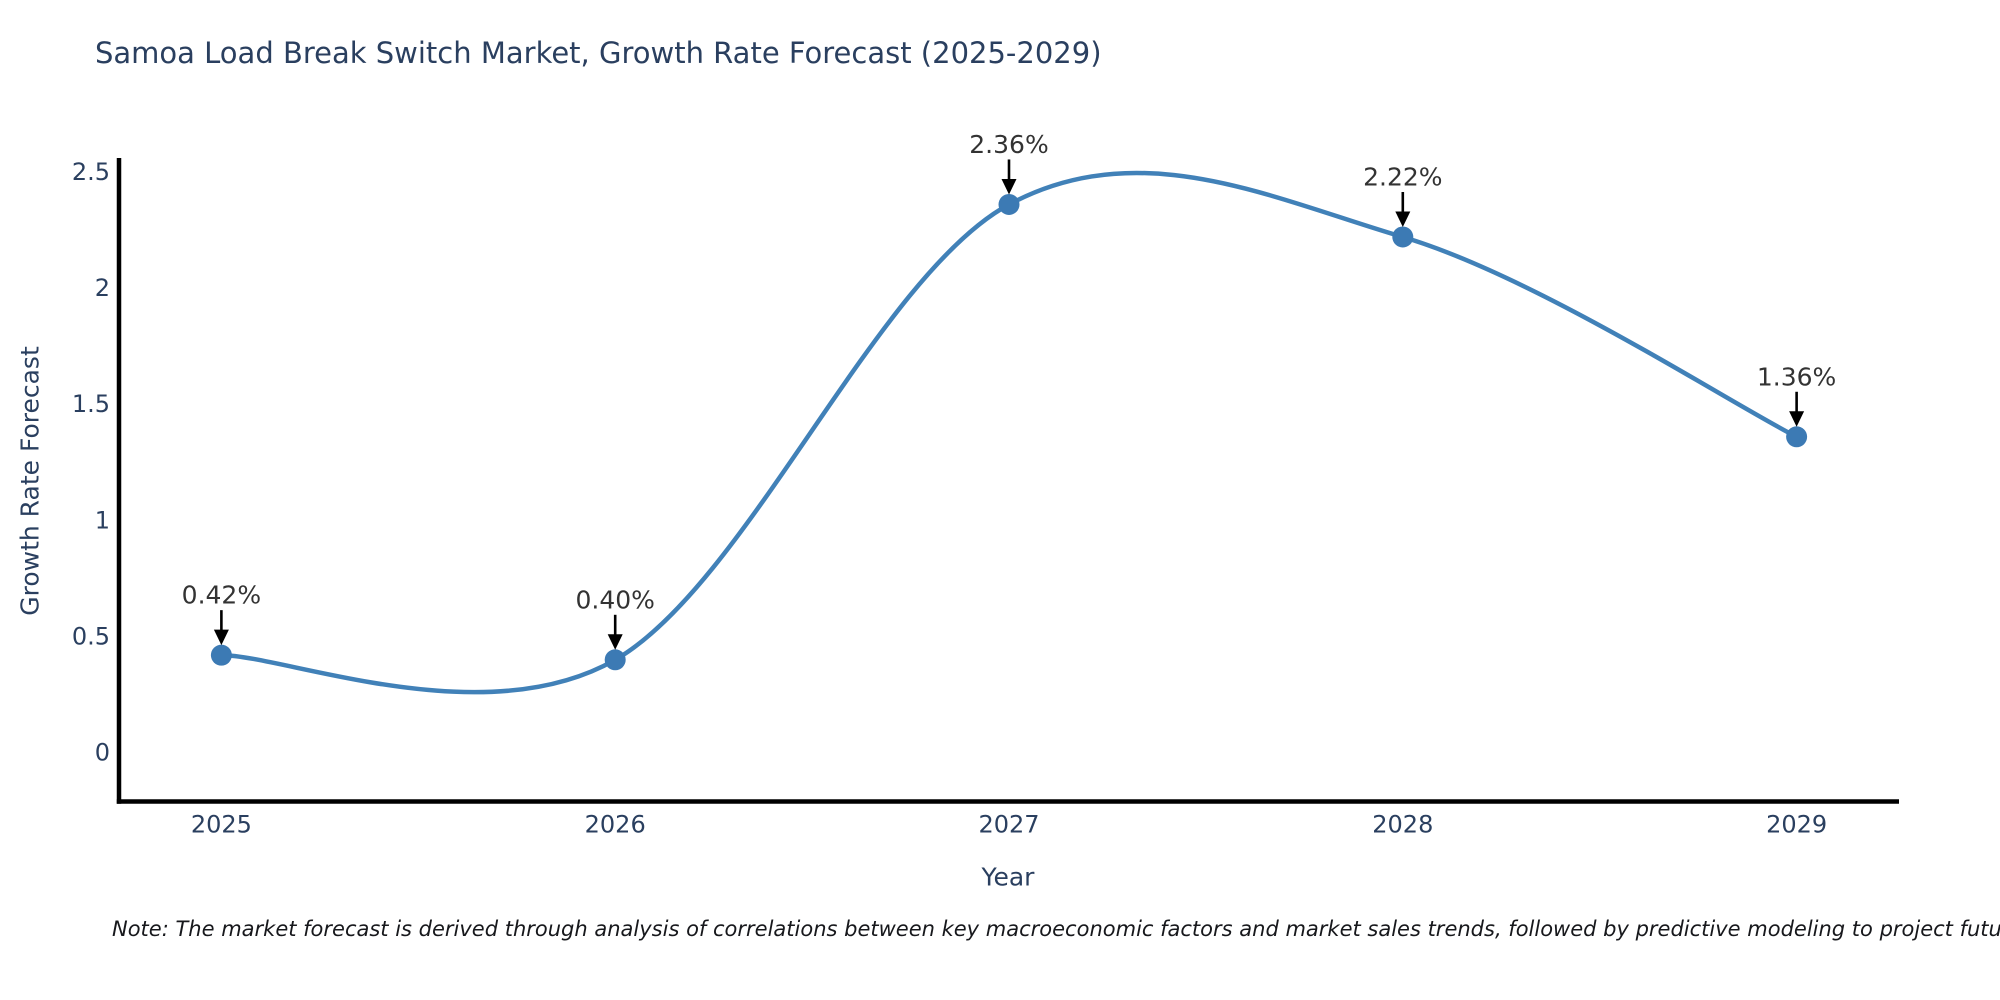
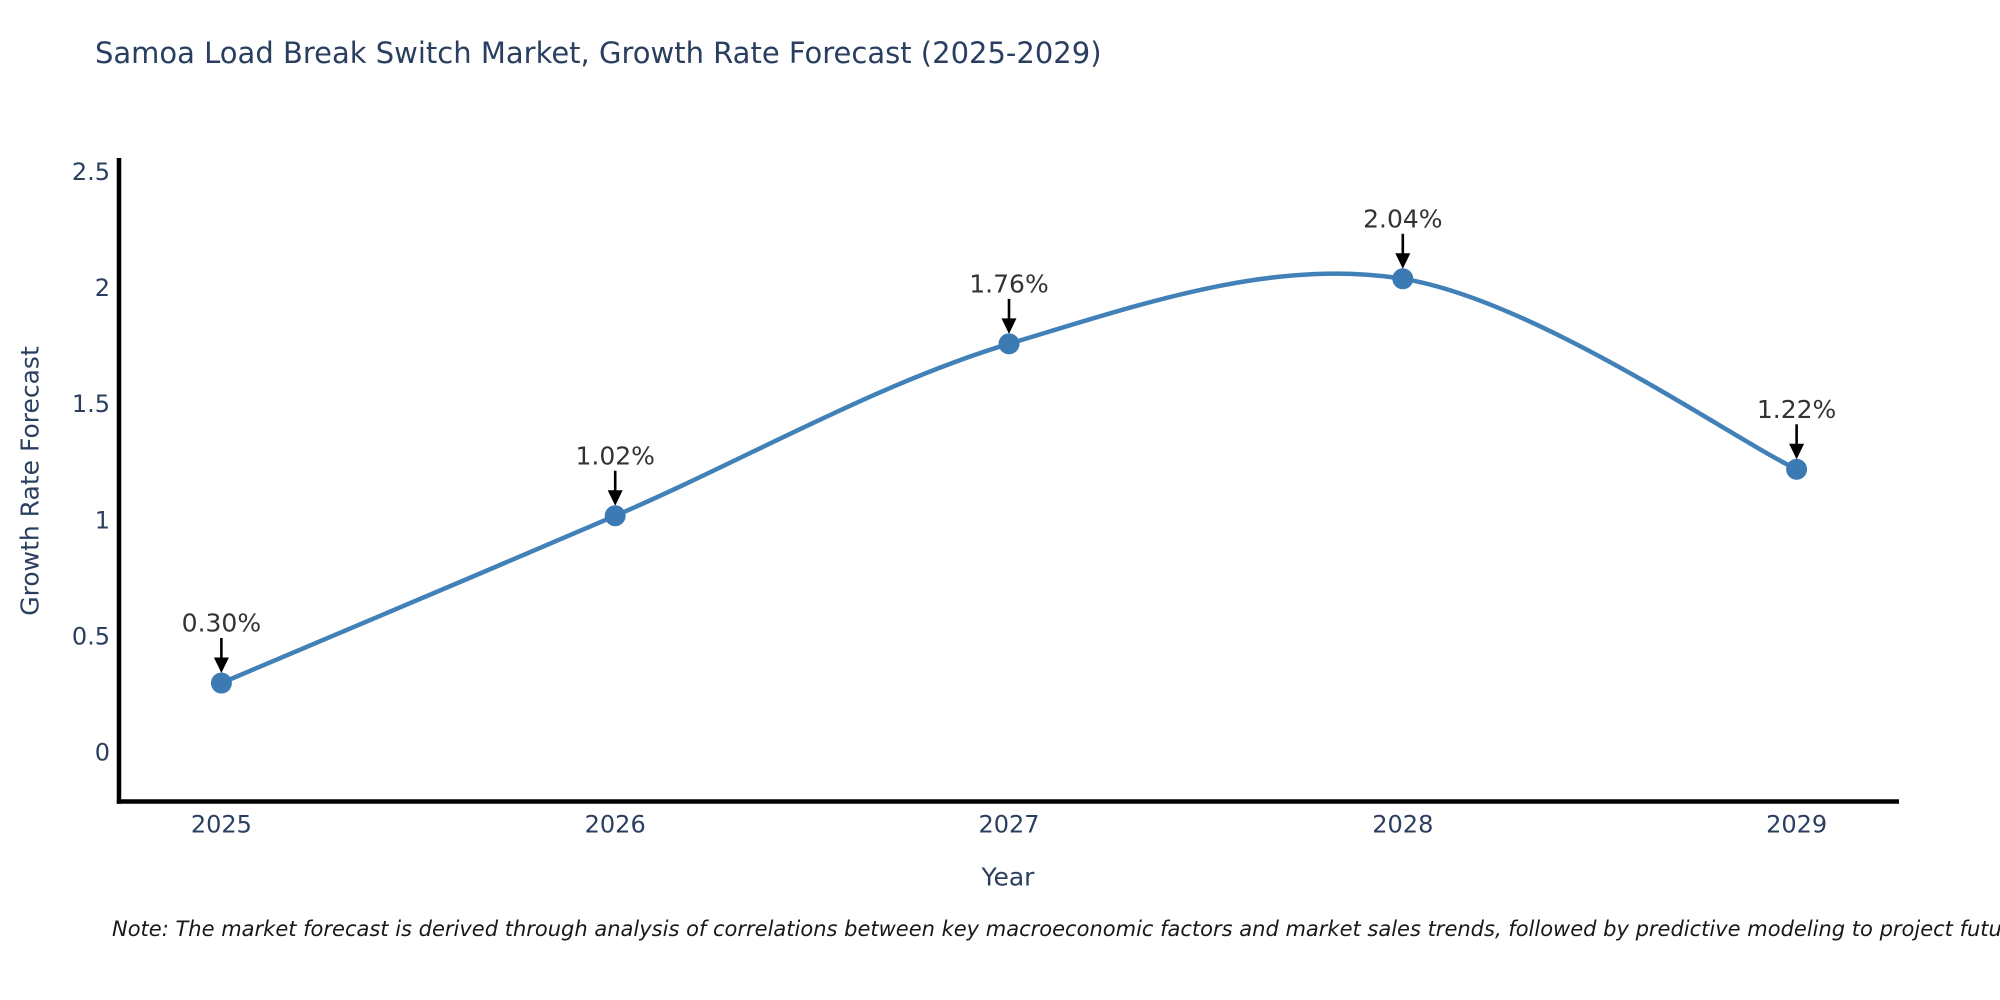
2025: 0.42% -> 0.30%
2026: 0.40% -> 1.02%
2027: 2.36% -> 1.76%
2028: 2.22% -> 2.04%
2029: 1.36% -> 1.22%
